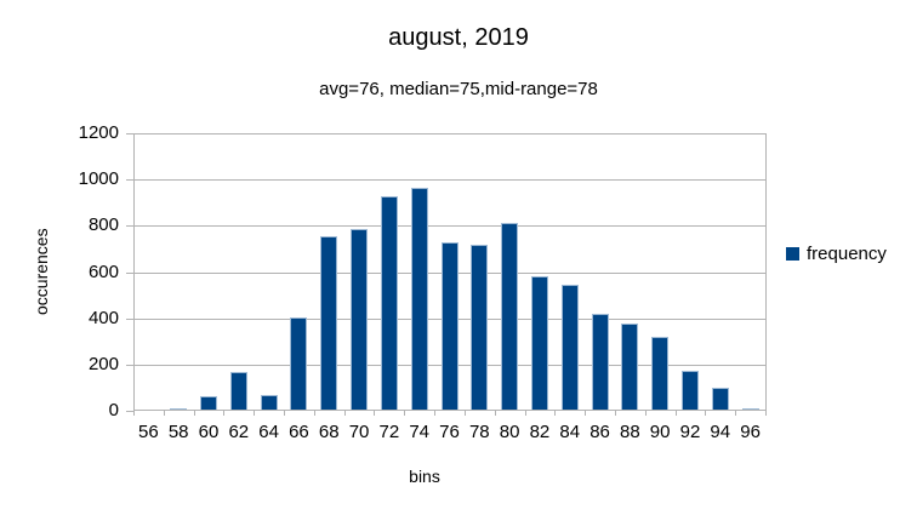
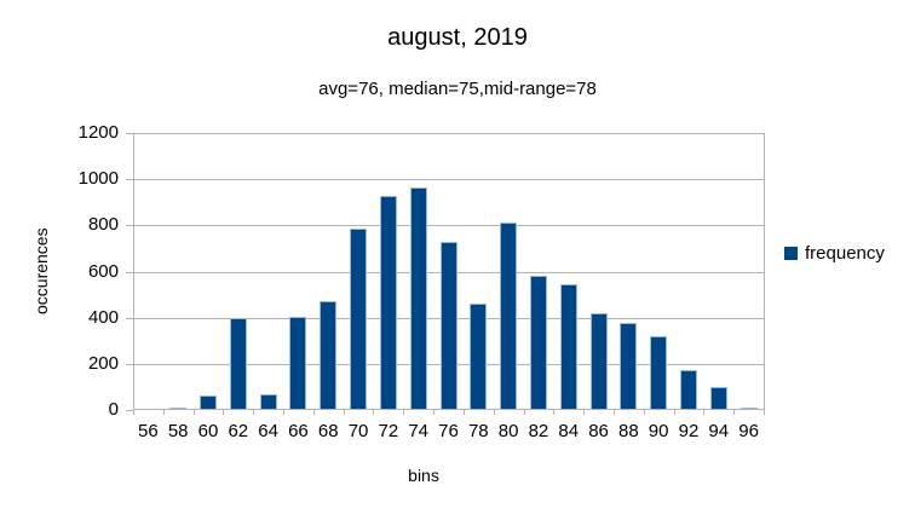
62: 170 -> 400
68: 760 -> 470
78: 720 -> 460
